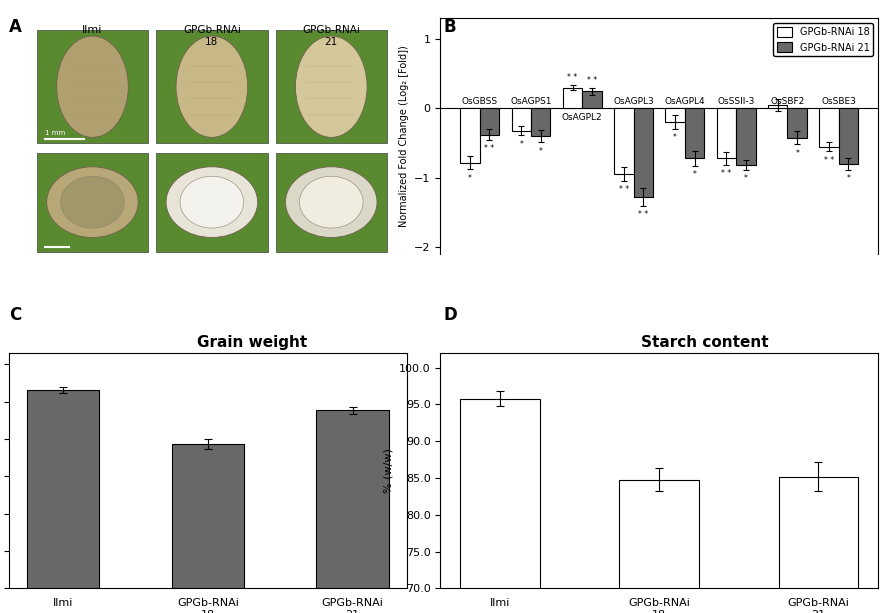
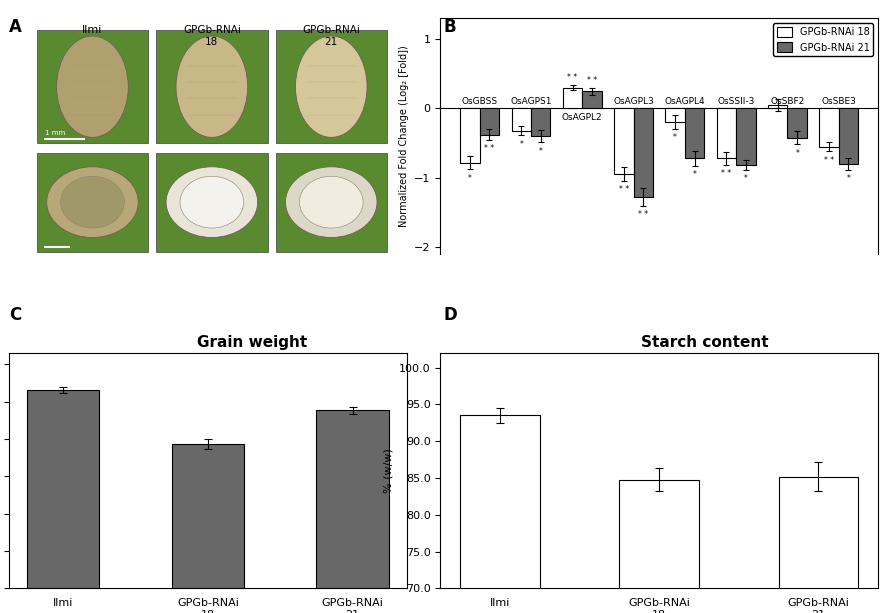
Starch content/Ilmi: 95.8 -> 93.5
